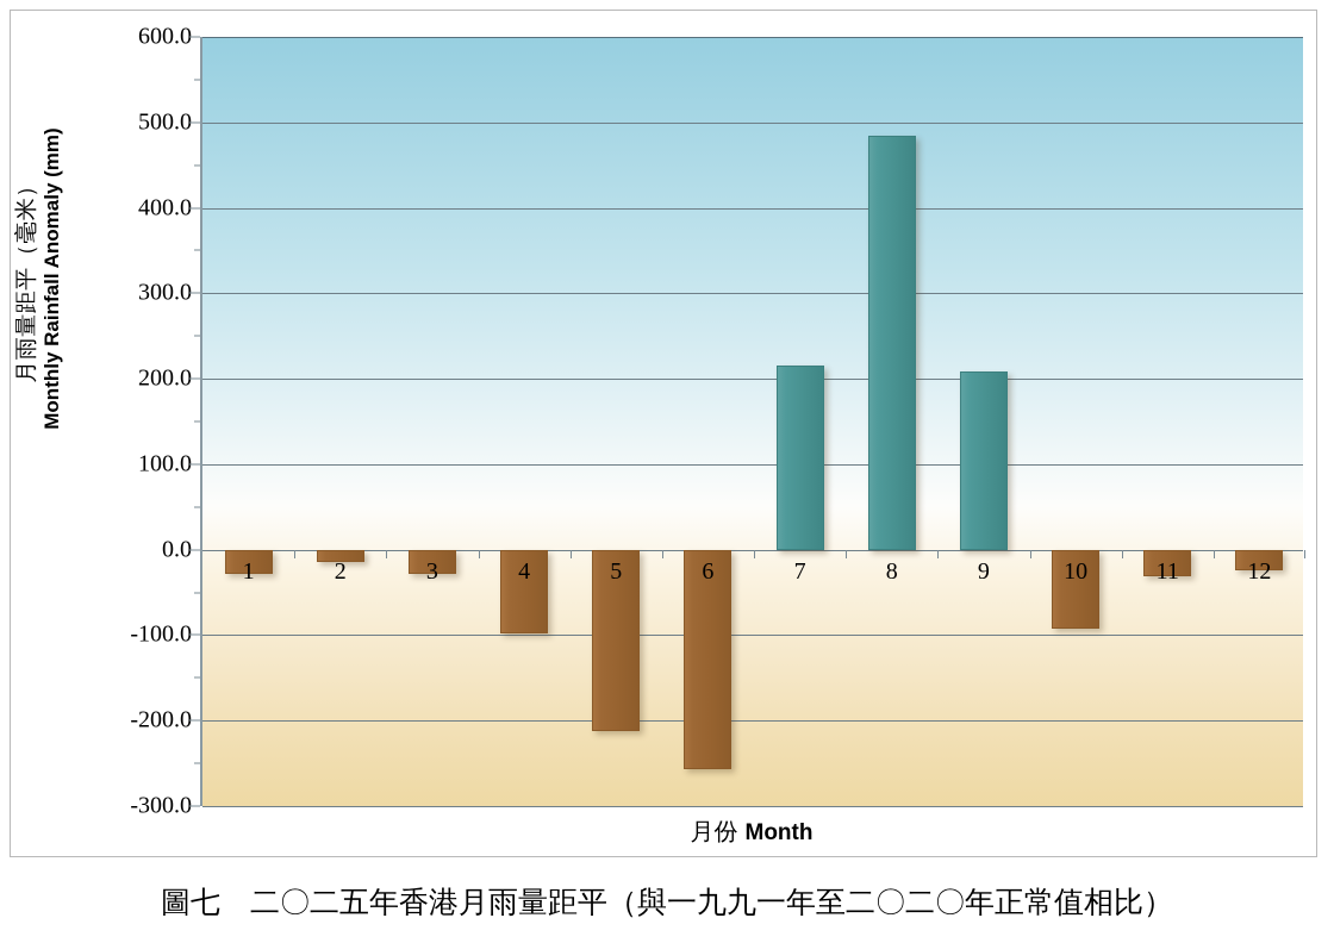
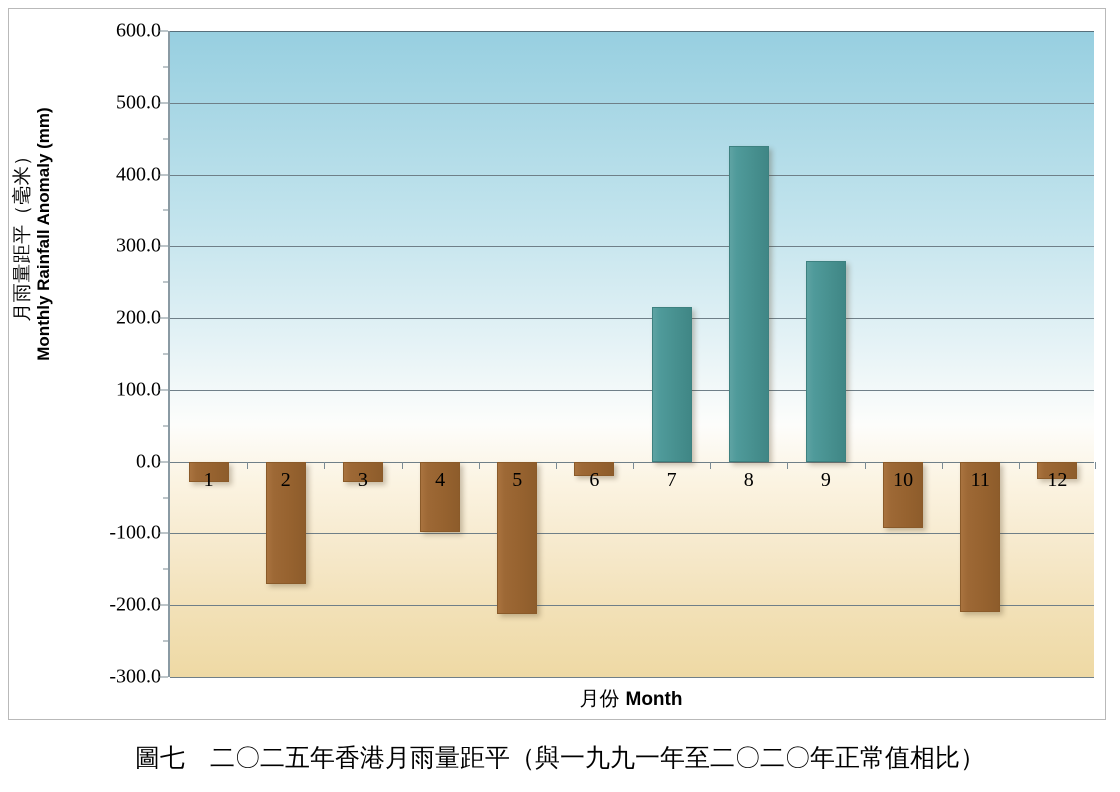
2: -10 -> -170
6: -260 -> -20
8: 480 -> 440
9: 210 -> 280
11: -30 -> -210
